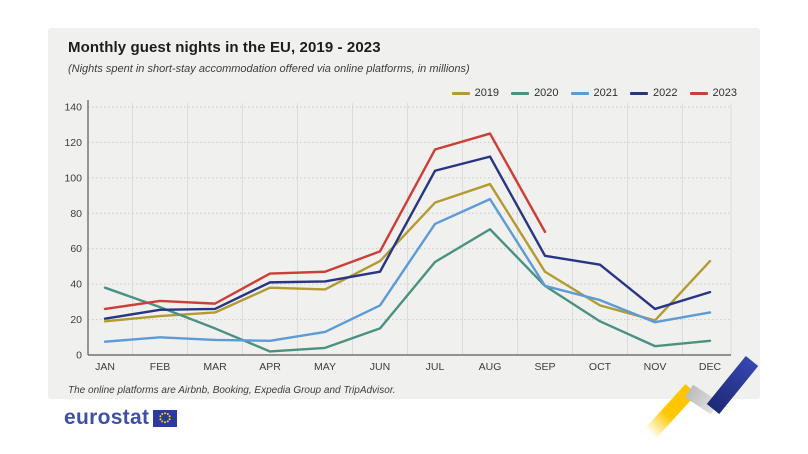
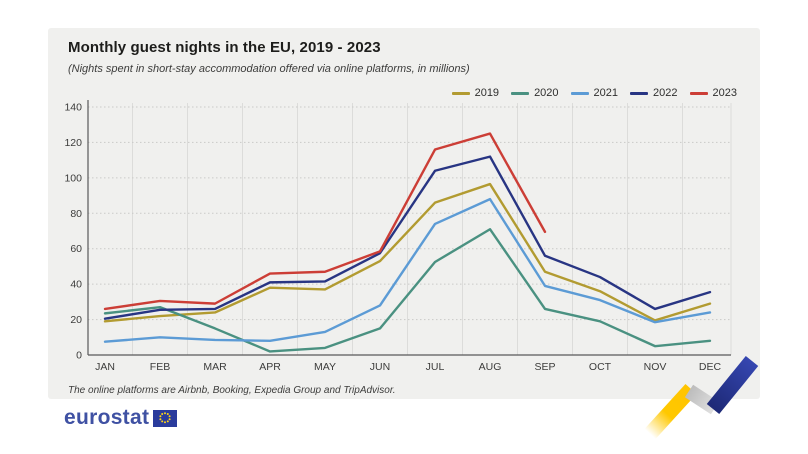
2020/JAN: 38 -> 24
2022/JUN: 47 -> 58
2020/SEP: 39 -> 26
2019/OCT: 28 -> 36
2022/OCT: 51 -> 44
2019/DEC: 53 -> 29
